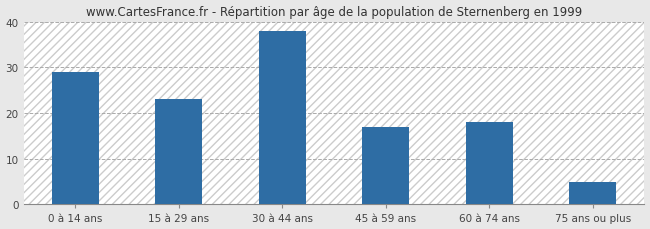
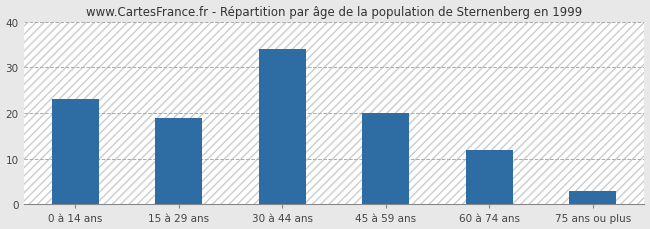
0 à 14 ans: 29 -> 23
15 à 29 ans: 23 -> 19
30 à 44 ans: 38 -> 34
45 à 59 ans: 17 -> 20
60 à 74 ans: 18 -> 12
75 ans ou plus: 5 -> 3
